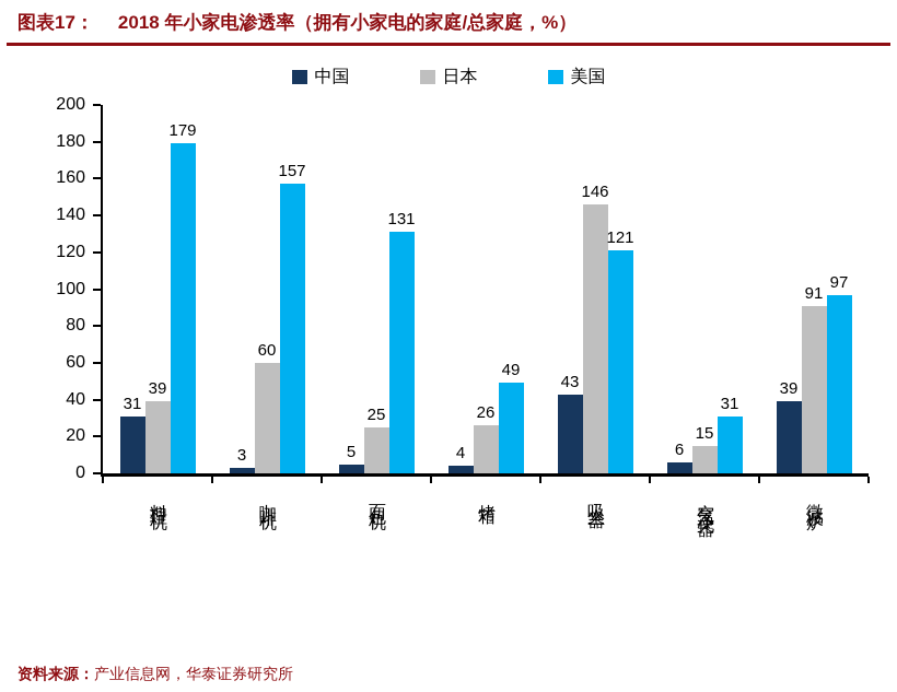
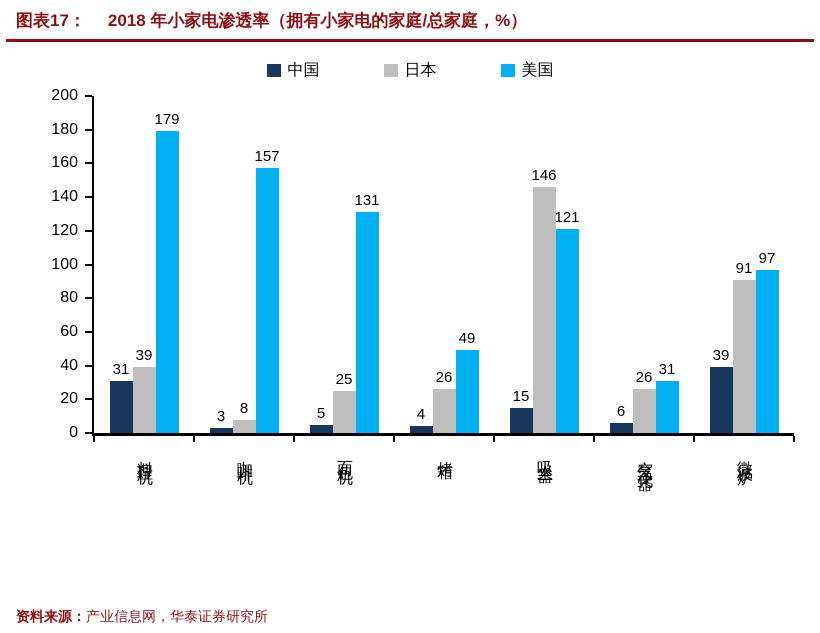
日本/咖啡机: 60 -> 8
中国/吸尘器: 43 -> 15
日本/空气净化器: 15 -> 26
